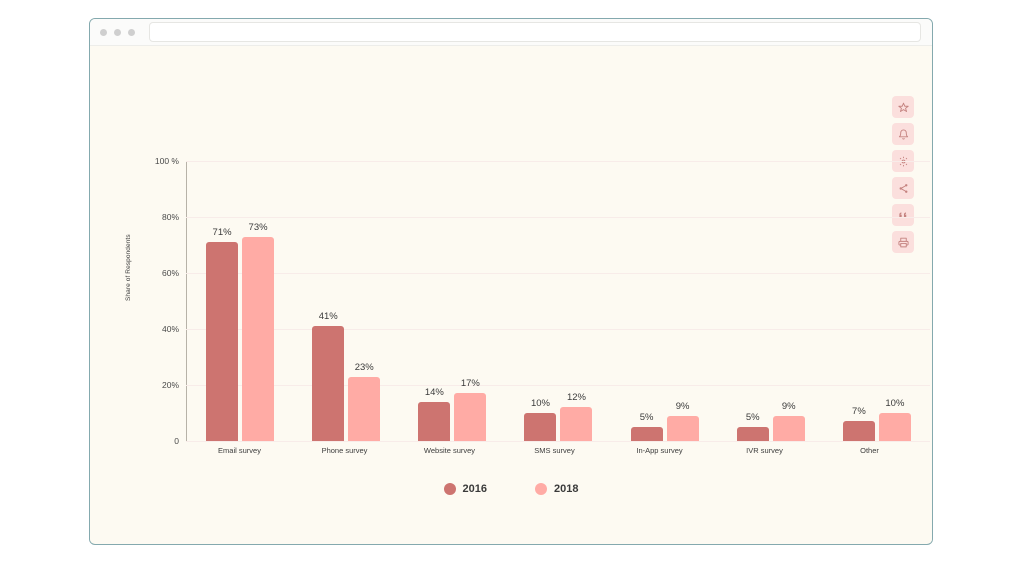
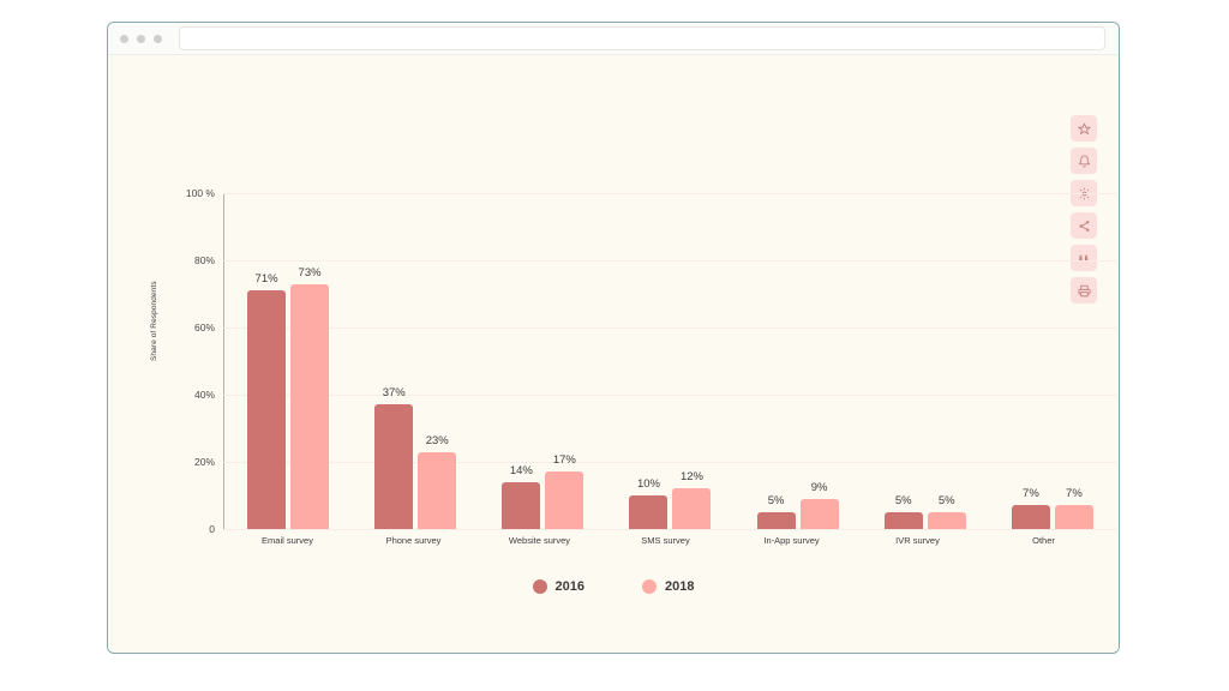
2016/Phone survey: 41% -> 37%
2018/IVR survey: 9% -> 5%
2018/Other: 10% -> 7%
